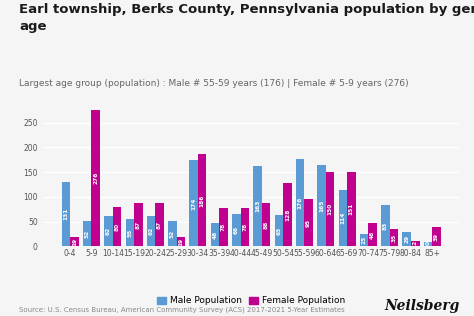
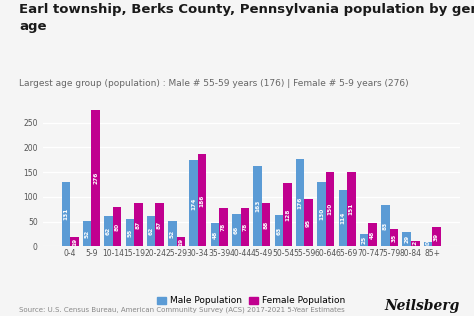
Male Population/60-64: 165 -> 130
